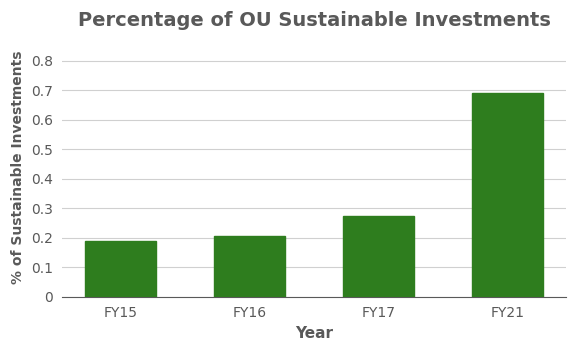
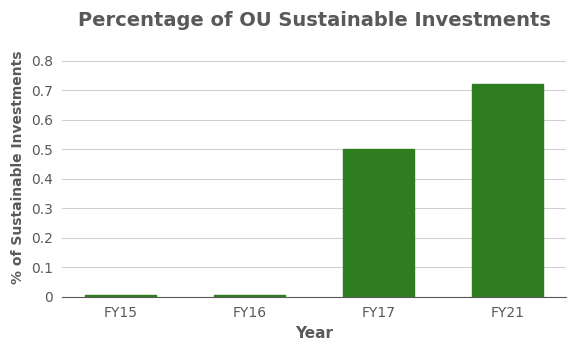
FY15: 0.190 -> 0.005
FY16: 0.205 -> 0.005
FY17: 0.275 -> 0.500
FY21: 0.690 -> 0.720
